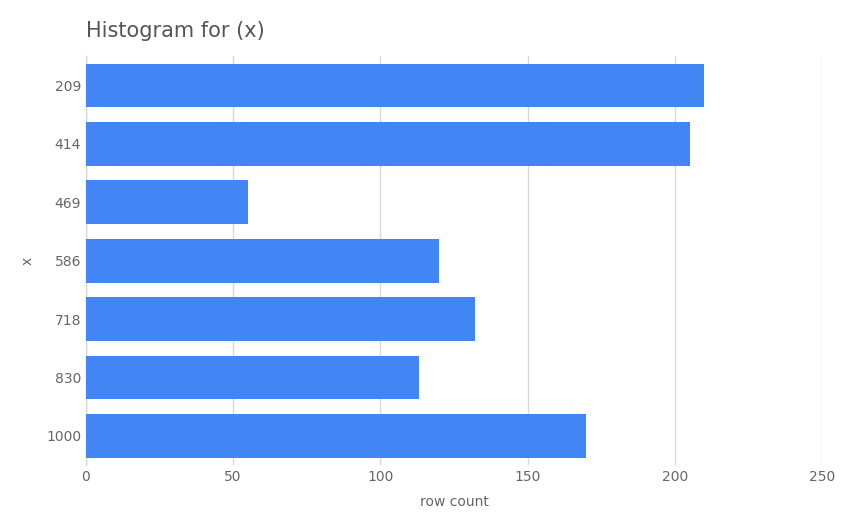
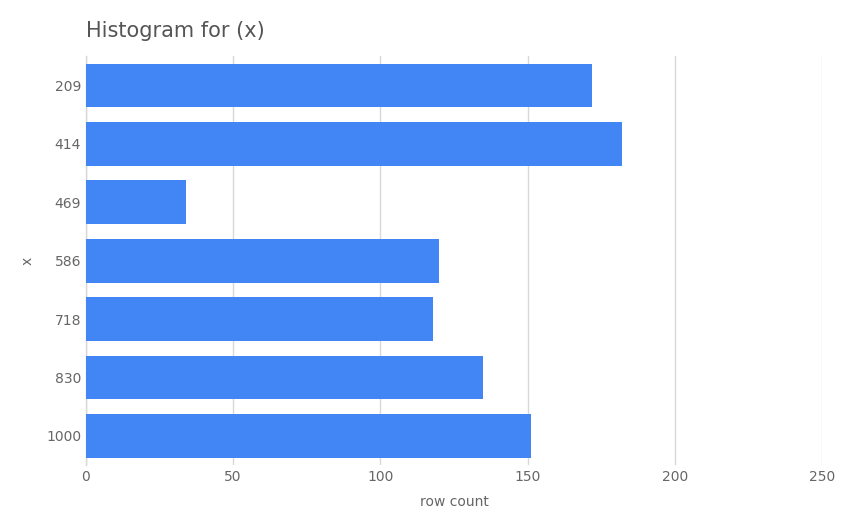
209: 210 -> 172
414: 205 -> 182
469: 55 -> 34
718: 132 -> 118
830: 113 -> 135
1000: 170 -> 151
